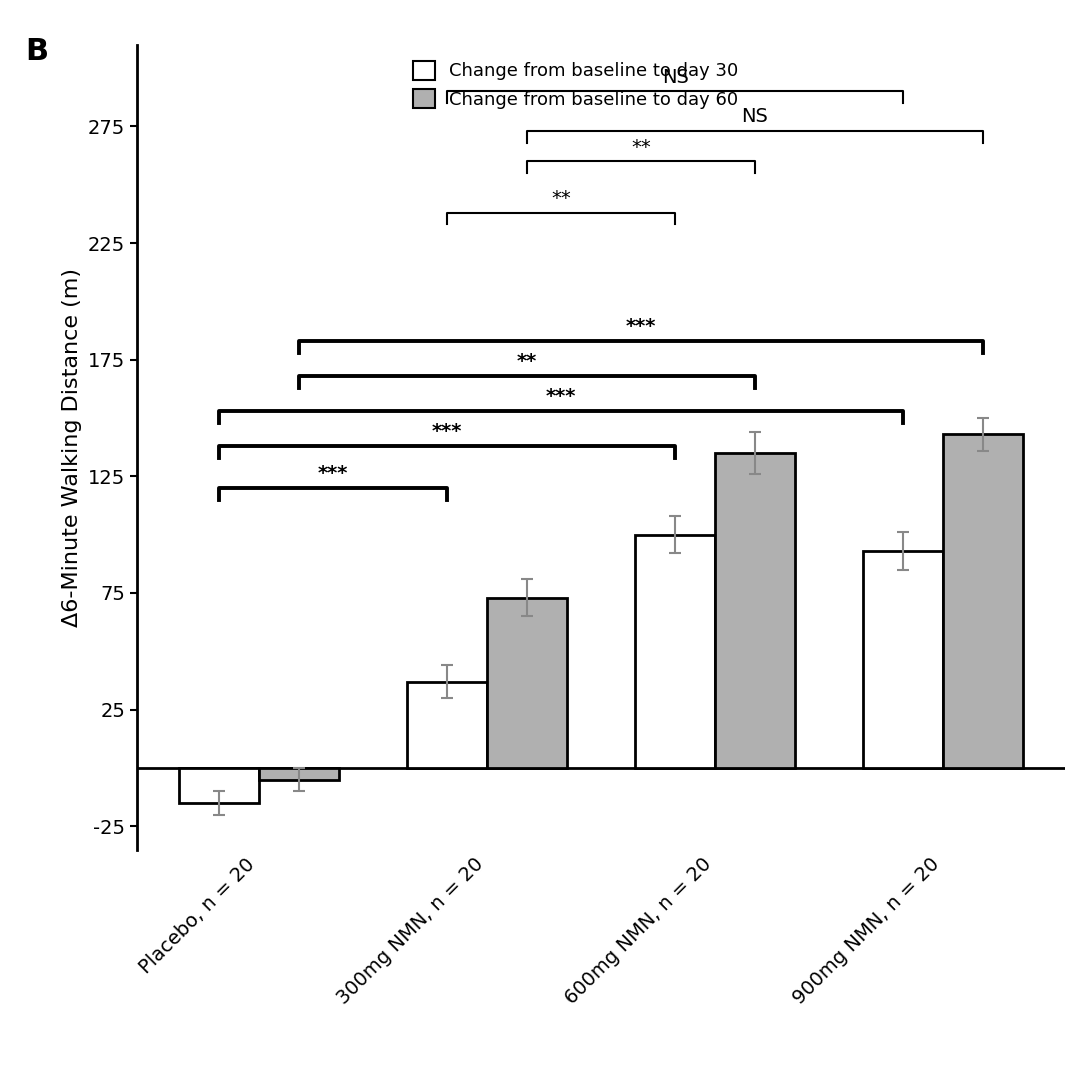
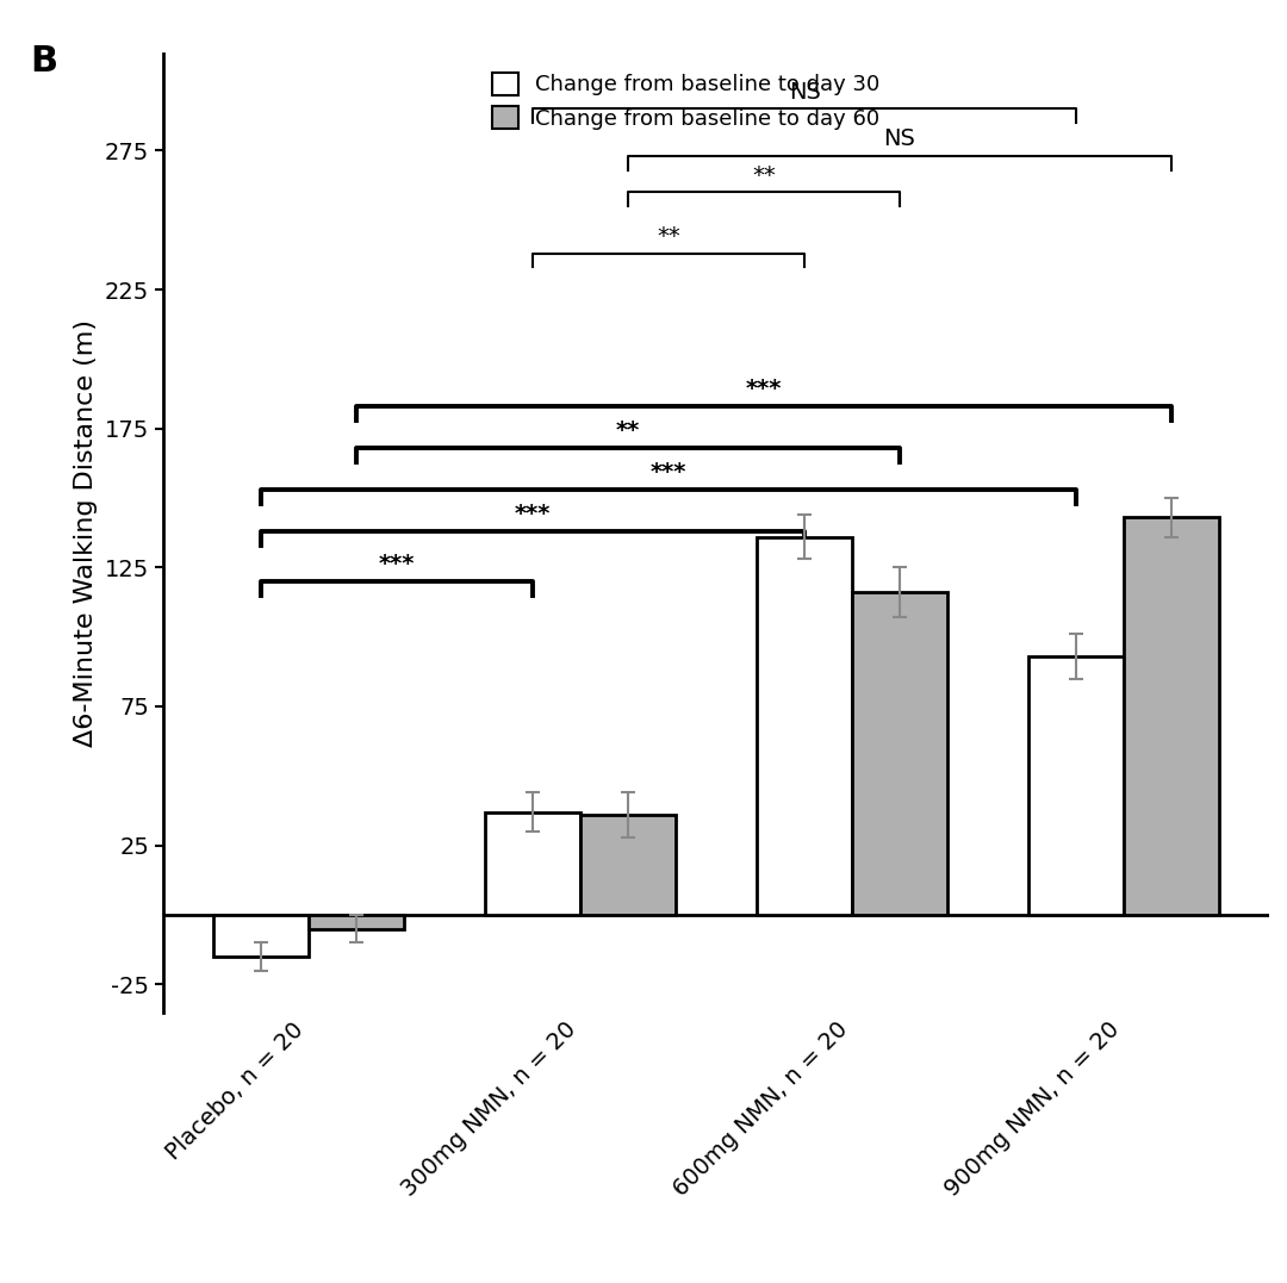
Change from baseline to day 60/300mg NMN, n = 20: 73 -> 36
Change from baseline to day 30/600mg NMN, n = 20: 100 -> 136
Change from baseline to day 60/600mg NMN, n = 20: 135 -> 116
